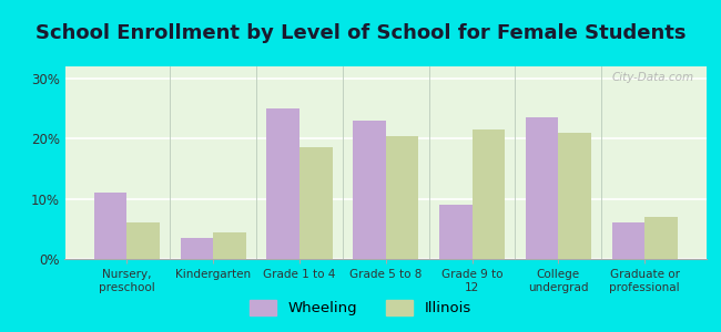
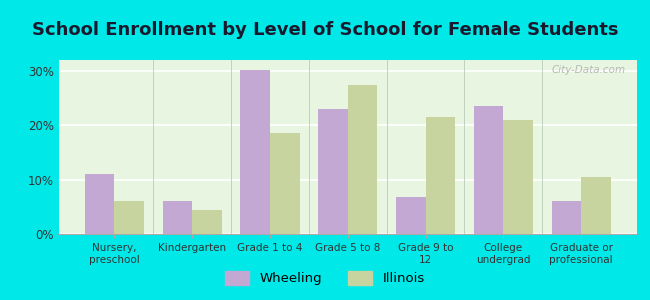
Wheeling/Kindergarten: 3.5% -> 6.0%
Wheeling/Grade 1 to 4: 25.0% -> 30.2%
Illinois/Grade 5 to 8: 20.5% -> 27.4%
Wheeling/Grade 9 to 12: 9.0% -> 6.8%
Illinois/Graduate or professional: 7.0% -> 10.4%
